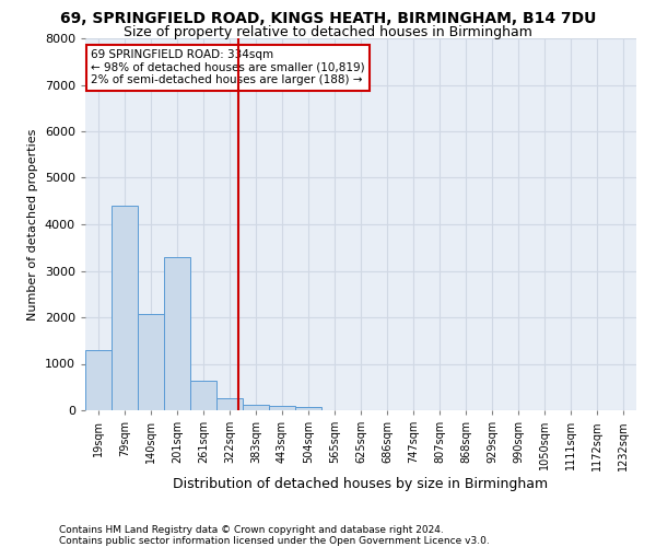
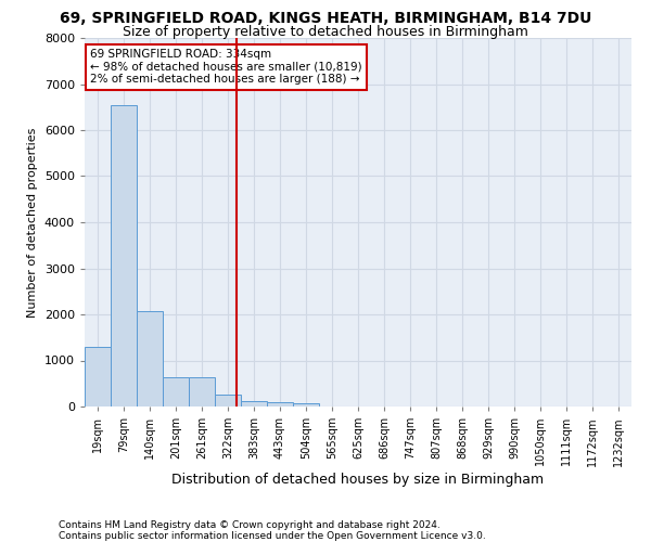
79sqm: 4400 -> 6550
201sqm: 3300 -> 640
